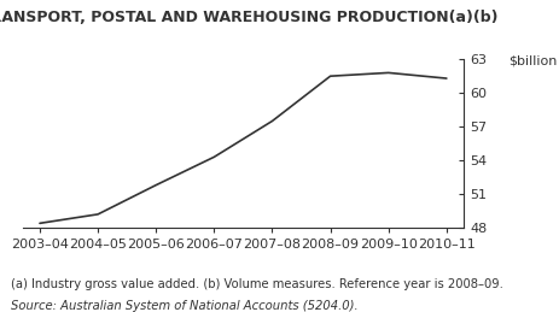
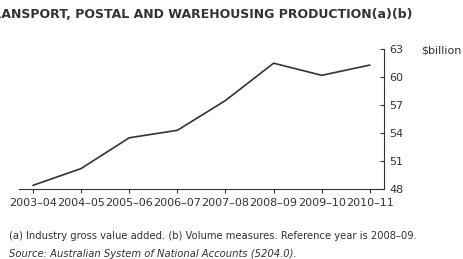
2004–05: 49.2 -> 50.2
2005–06: 51.8 -> 53.5
2009–10: 61.8 -> 60.2
